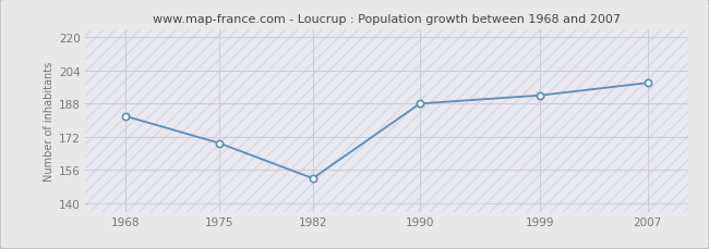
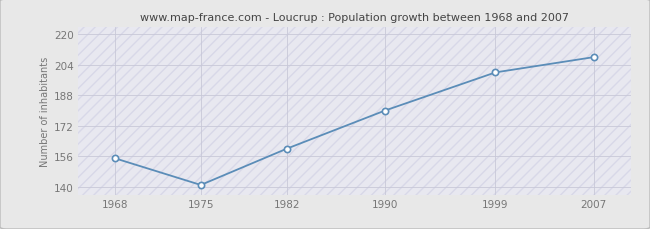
1968: 182 -> 155
1975: 169 -> 141
1982: 152 -> 160
1990: 188 -> 180
1999: 192 -> 200
2007: 198 -> 208
